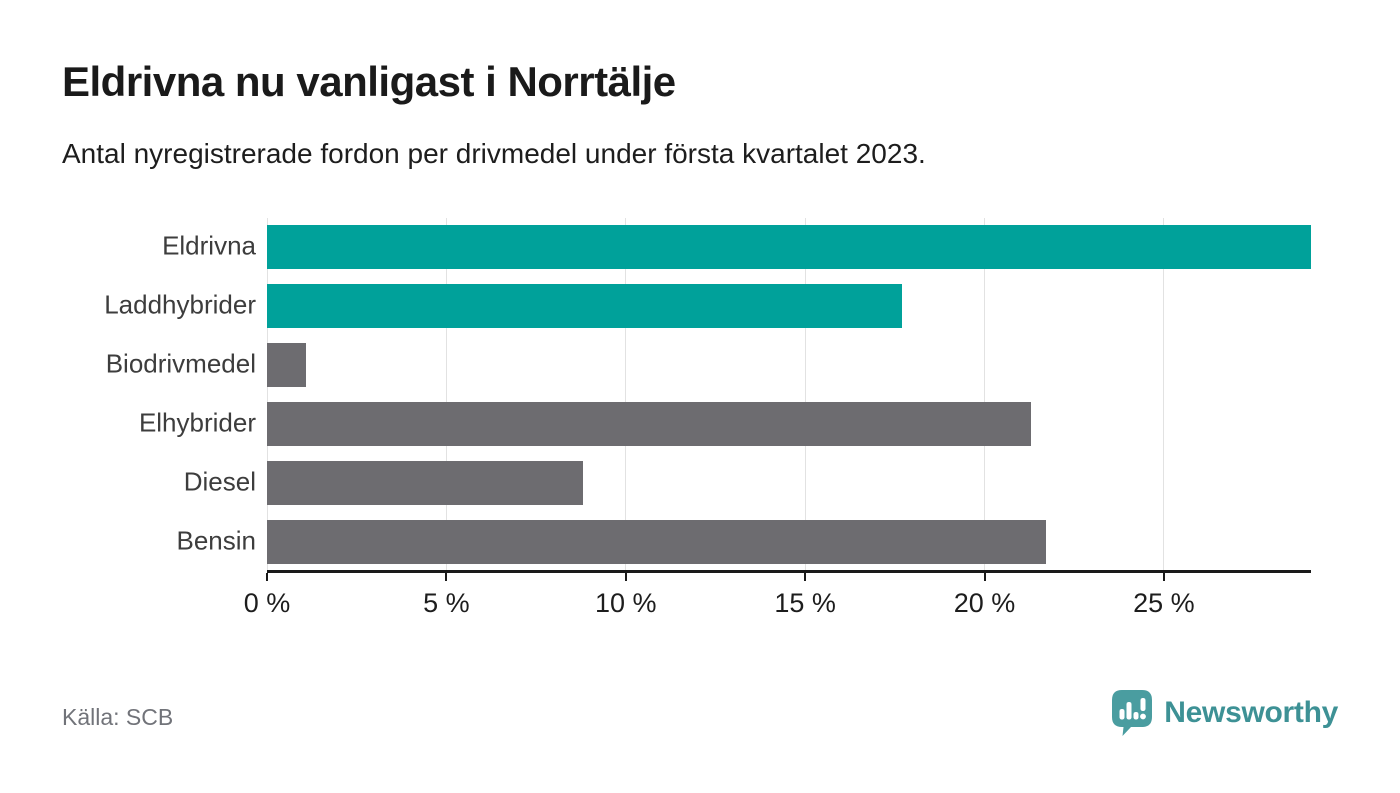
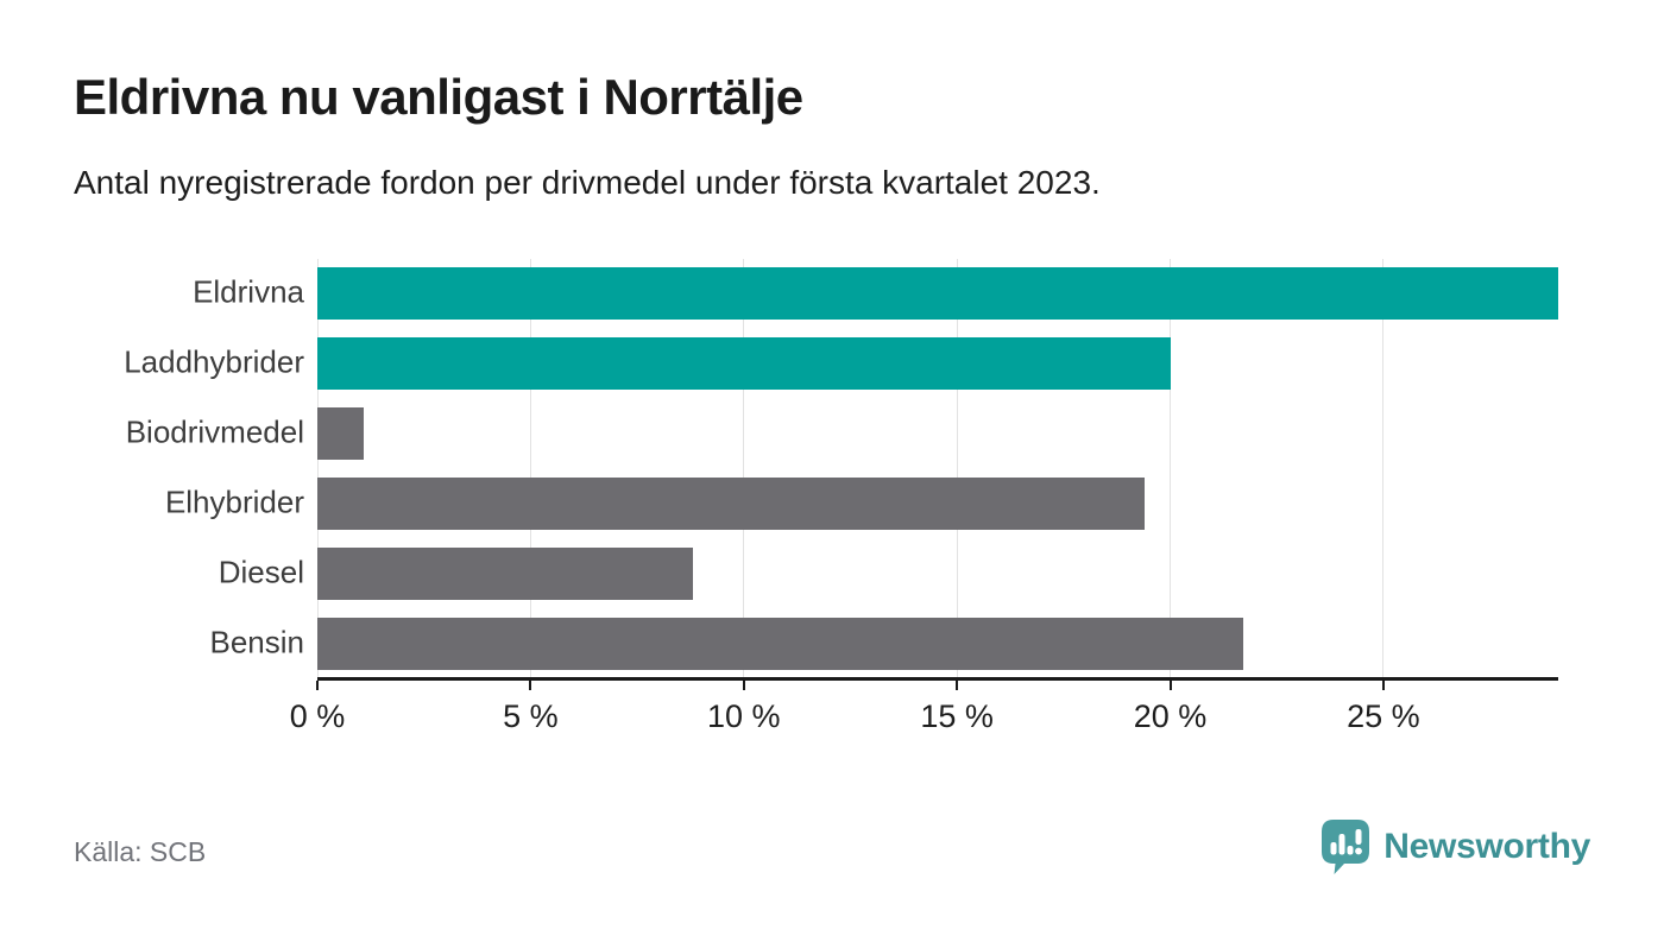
Laddhybrider: 17.7% -> 20.0%
Elhybrider: 21.3% -> 19.4%
